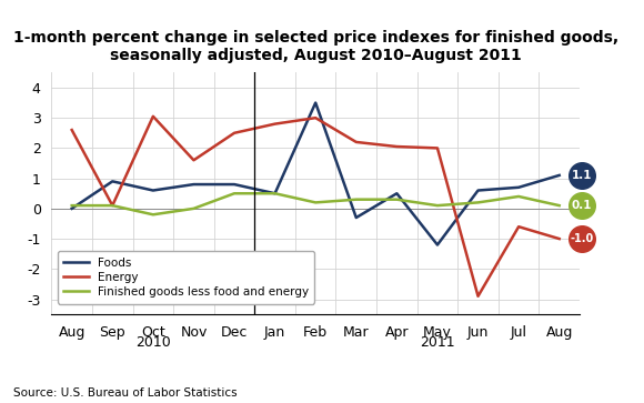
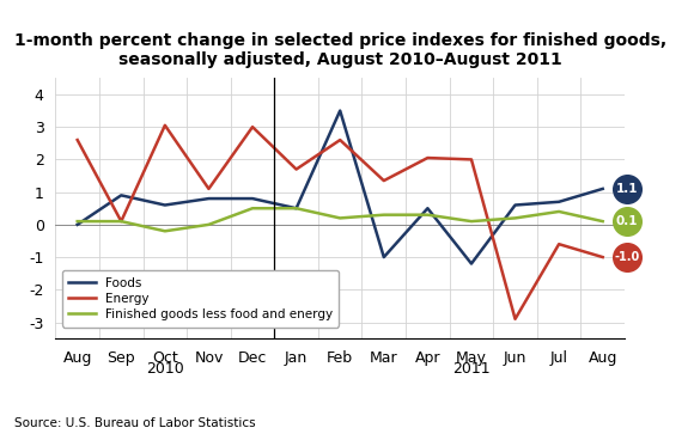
Energy/Nov: 1.60 -> 1.10
Energy/Dec: 2.50 -> 3.00
Energy/Jan: 2.80 -> 1.70
Energy/Feb: 3.00 -> 2.60
Foods/Mar: -0.3 -> -1.0
Energy/Mar: 2.20 -> 1.35
